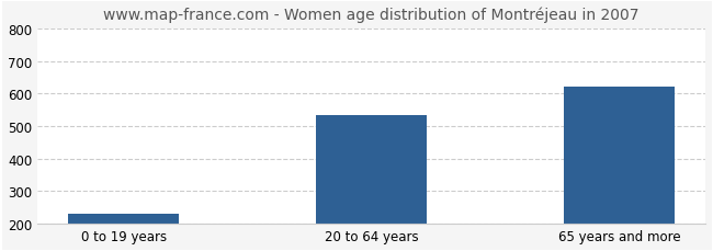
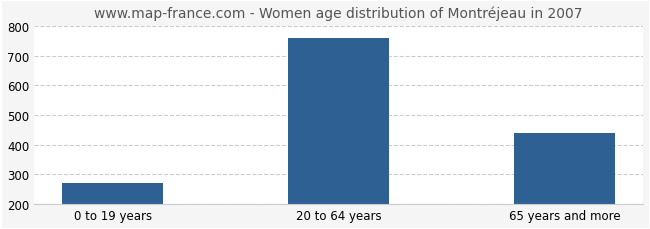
0 to 19 years: 230 -> 271
20 to 64 years: 535 -> 760
65 years and more: 620 -> 438
